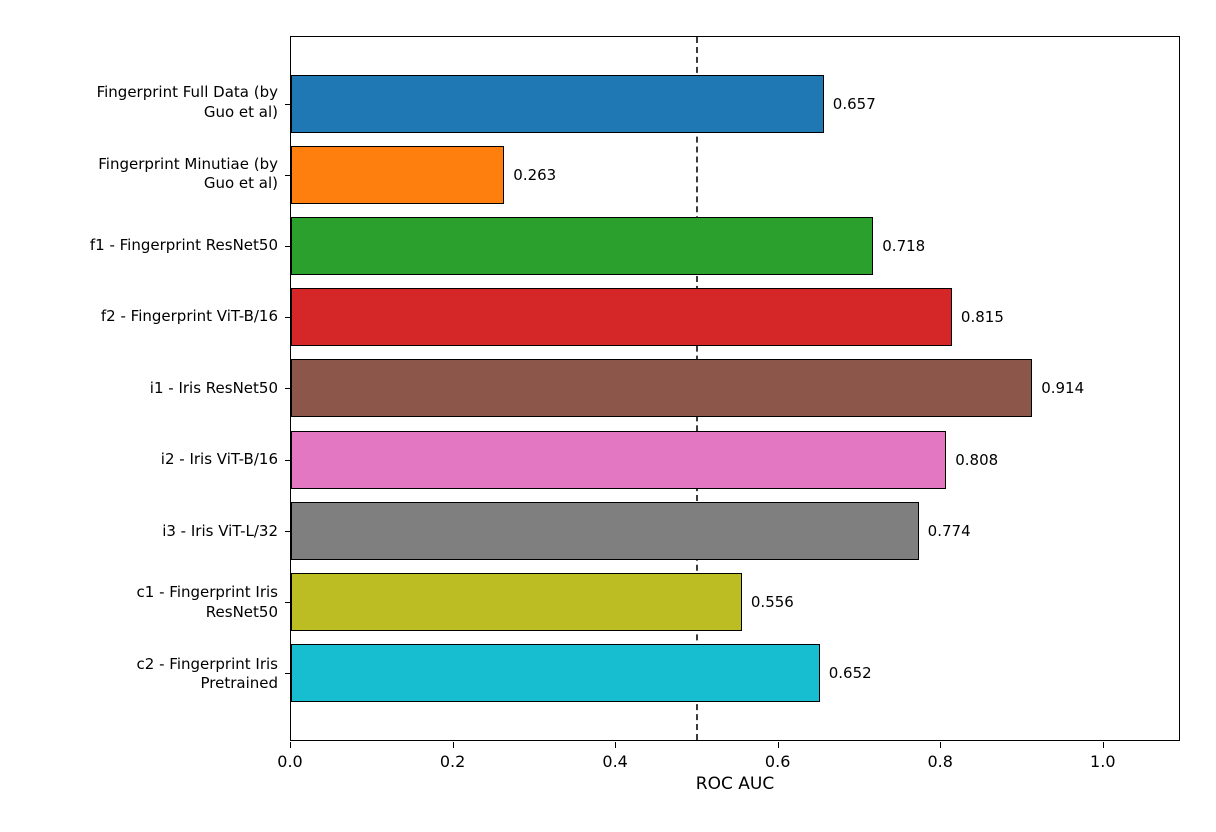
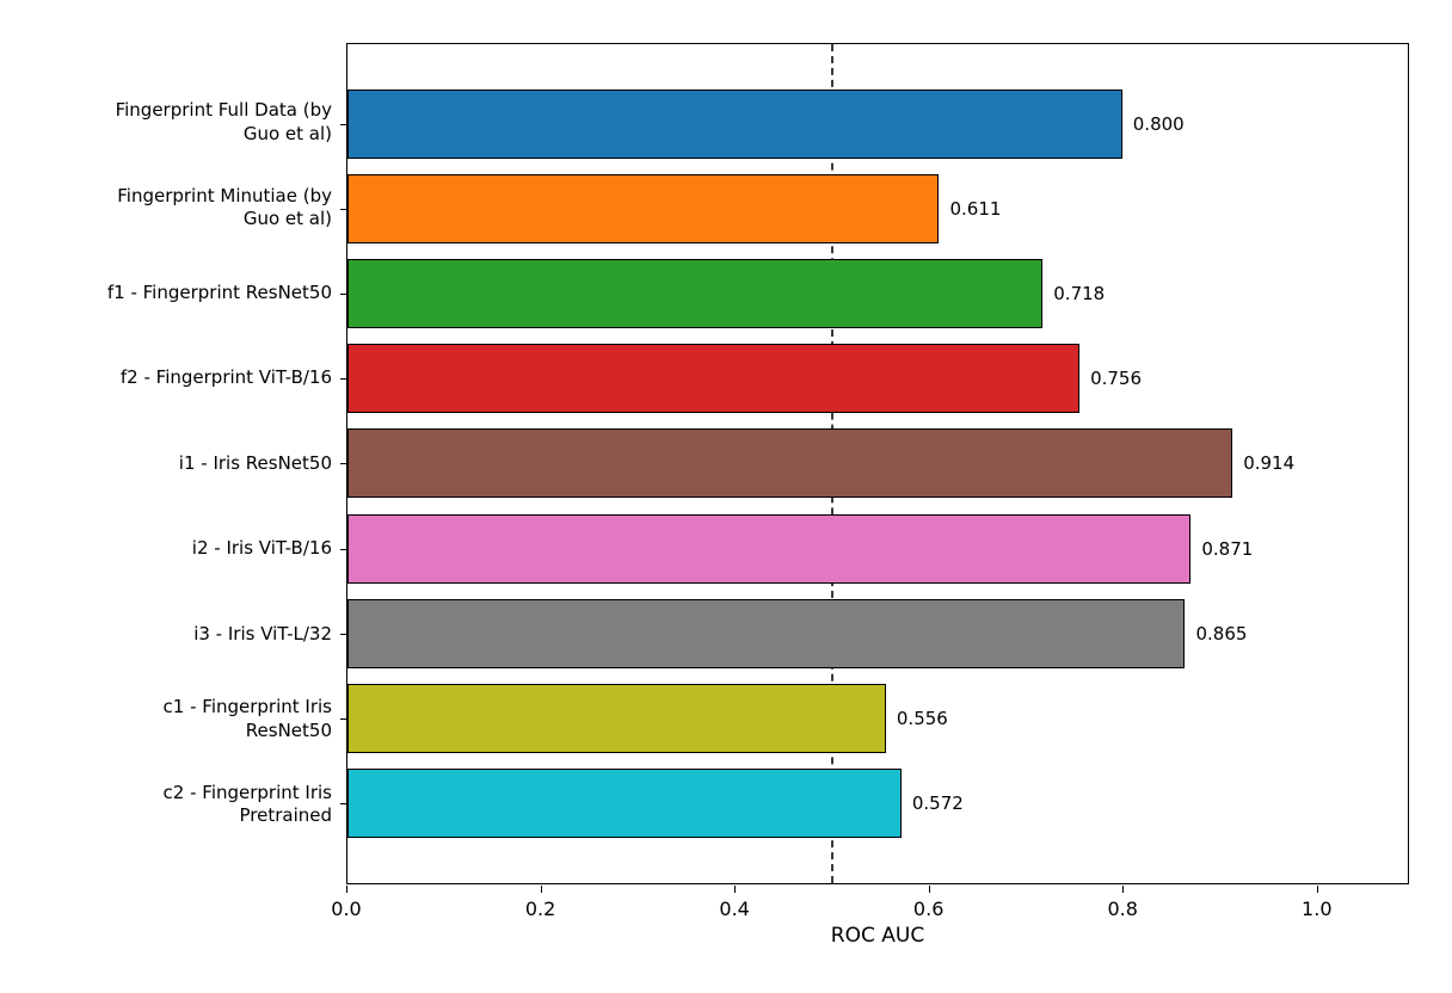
Fingerprint Full Data (by Guo et al): 0.657 -> 0.800
Fingerprint Minutiae (by Guo et al): 0.263 -> 0.611
f2 - Fingerprint ViT-B/16: 0.815 -> 0.756
i2 - Iris ViT-B/16: 0.808 -> 0.871
i3 - Iris ViT-L/32: 0.774 -> 0.865
c2 - Fingerprint Iris Pretrained: 0.652 -> 0.572
